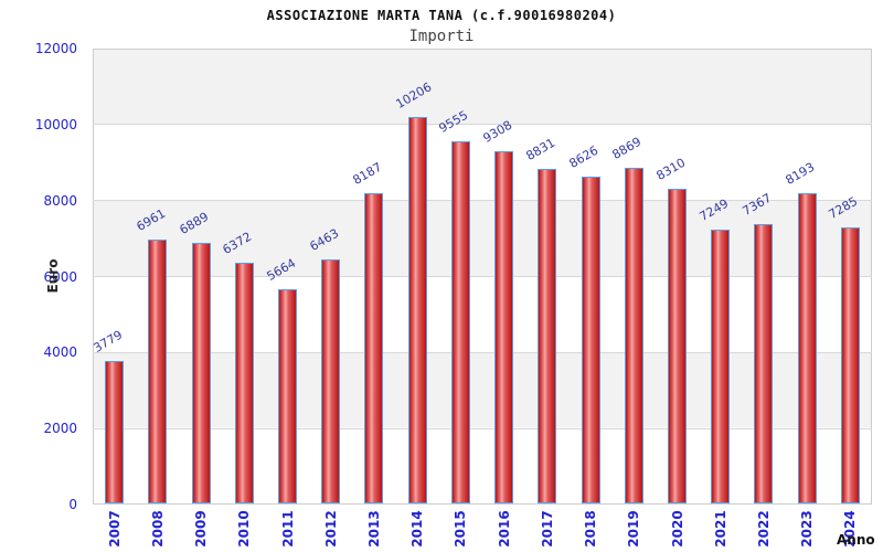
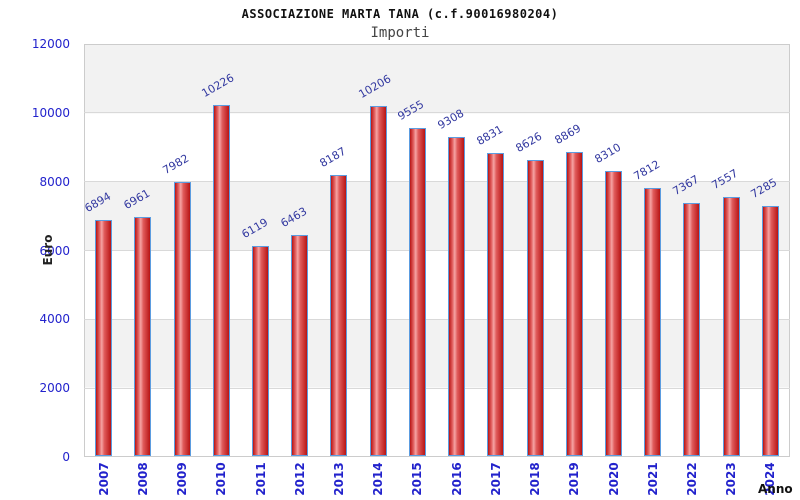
2007: 3779 -> 6894
2009: 6889 -> 7982
2010: 6372 -> 10226
2011: 5664 -> 6119
2021: 7249 -> 7812
2023: 8193 -> 7557
